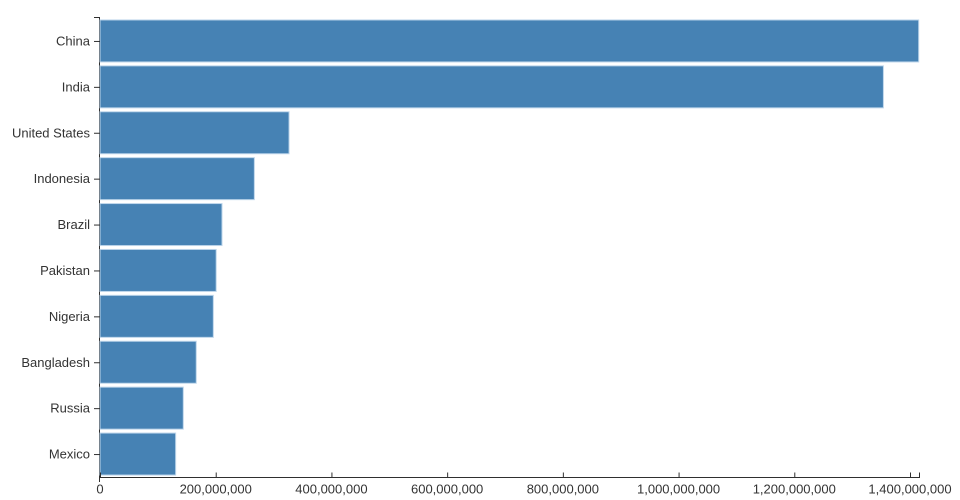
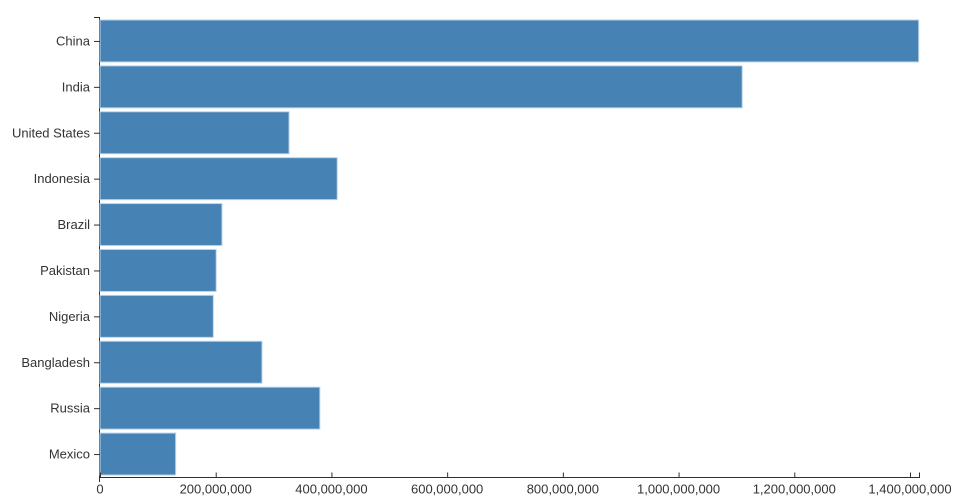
India: 1350000000 -> 1110000000
Indonesia: 270000000 -> 410000000
Bangladesh: 170000000 -> 280000000
Russia: 140000000 -> 380000000
